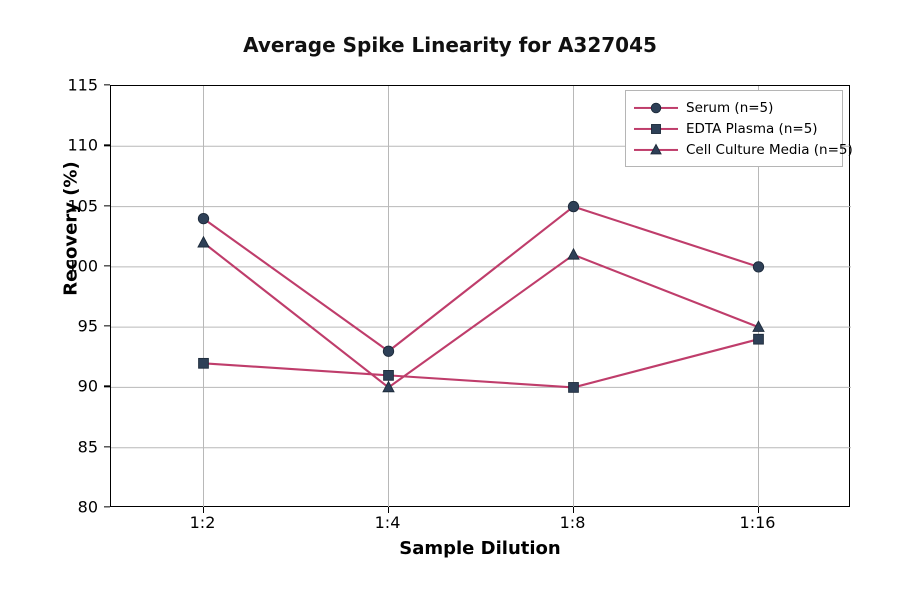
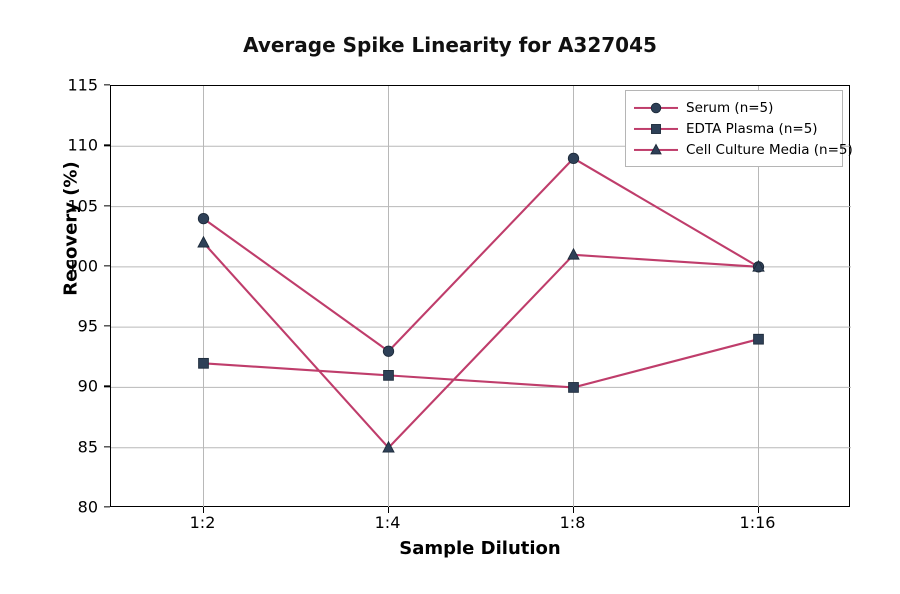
Cell Culture Media (n=5)/1:4: 90 -> 85
Serum (n=5)/1:8: 105 -> 109
Cell Culture Media (n=5)/1:16: 95 -> 100
